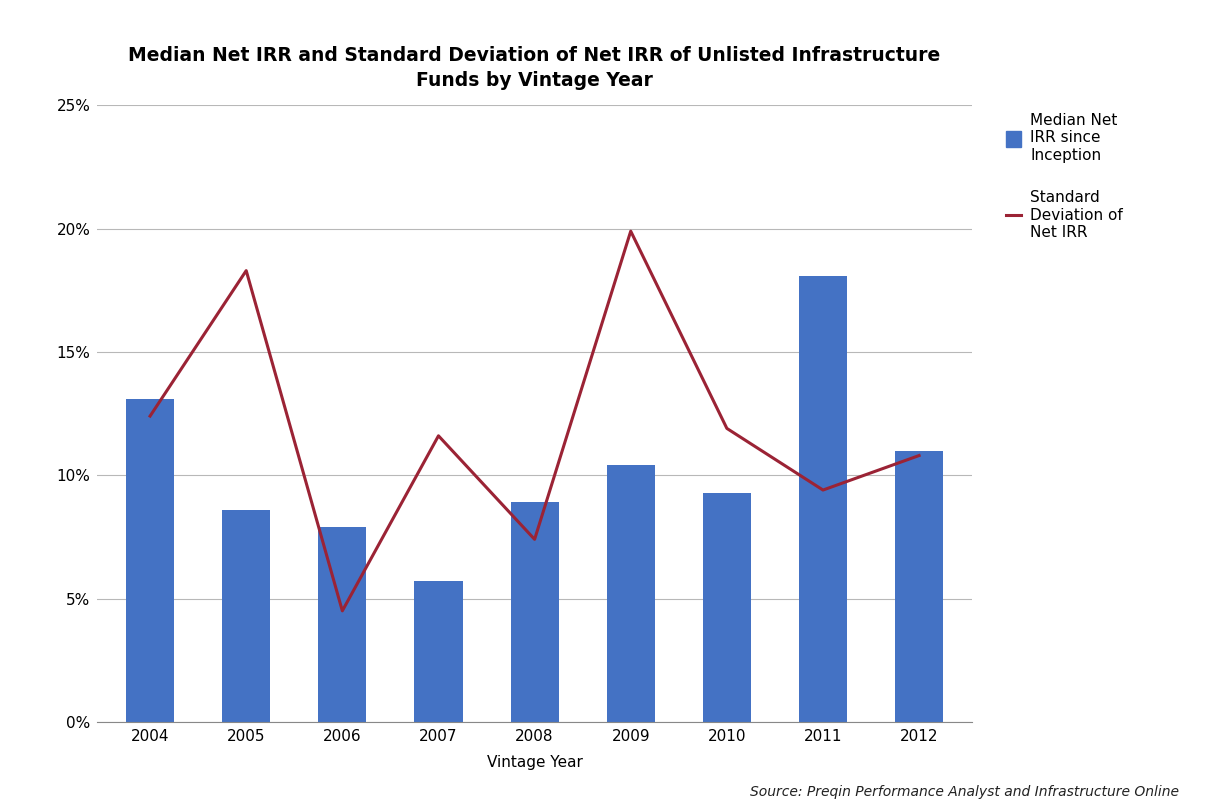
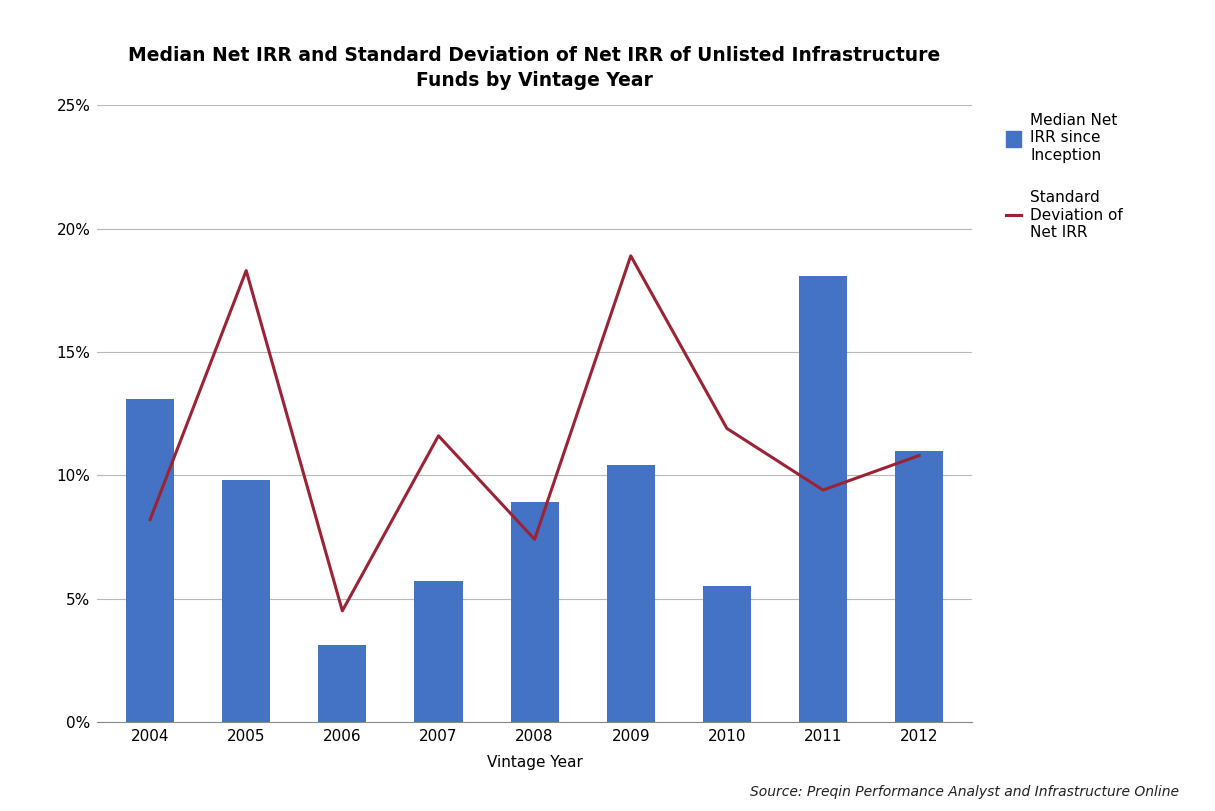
Standard Deviation of Net IRR/2004: 12.4% -> 8.2%
Median Net IRR since Inception/2005: 8.6% -> 9.8%
Median Net IRR since Inception/2006: 7.9% -> 3.1%
Standard Deviation of Net IRR/2009: 19.9% -> 18.9%
Median Net IRR since Inception/2010: 9.3% -> 5.5%
